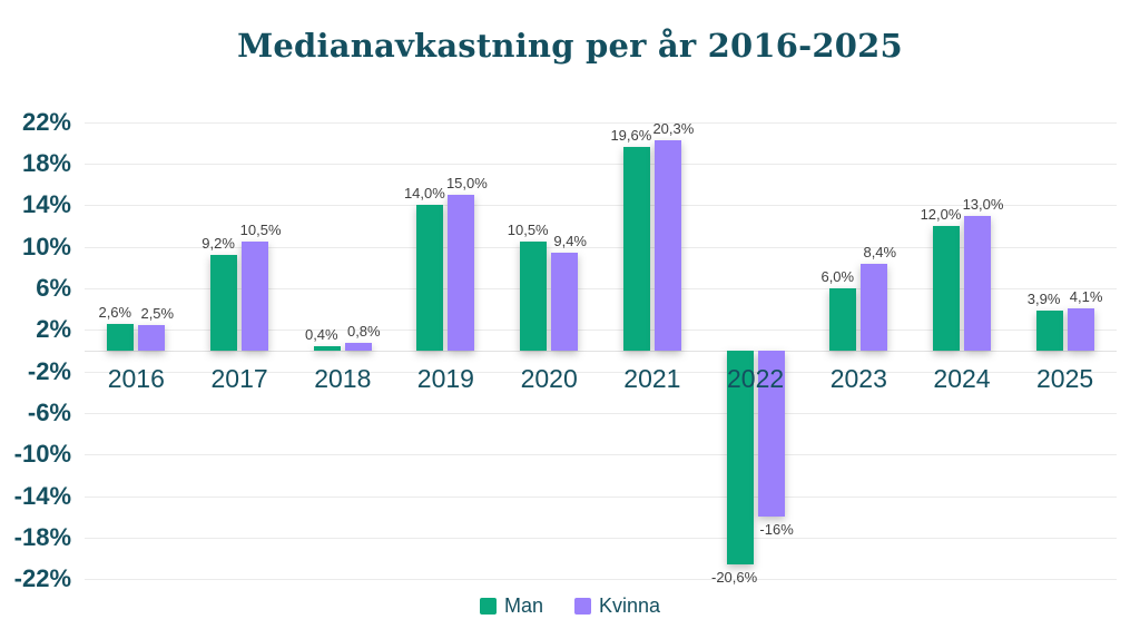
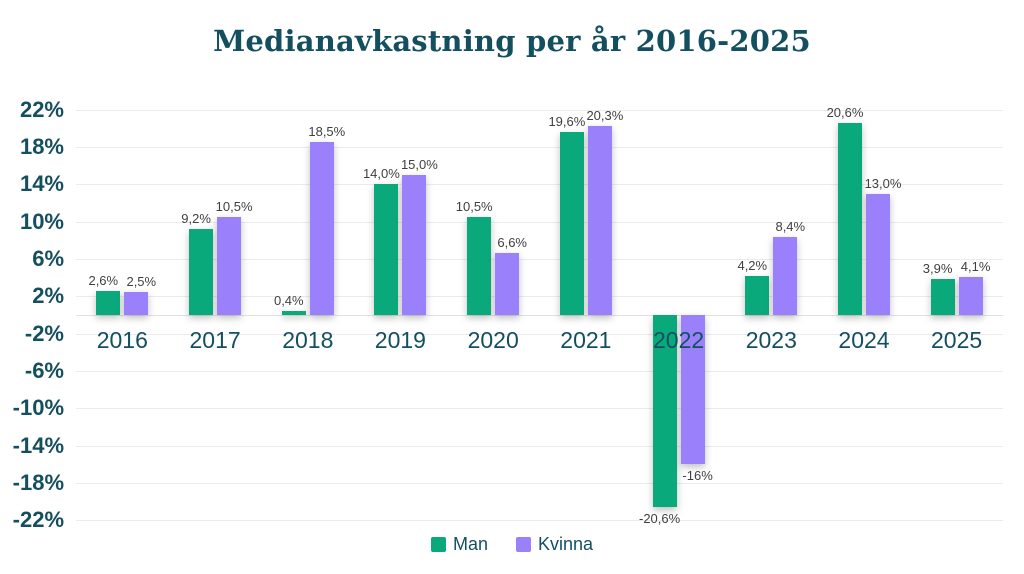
Kvinna/2018: 0,8% -> 18,5%
Kvinna/2020: 9,4% -> 6,6%
Man/2023: 6,0% -> 4,2%
Man/2024: 12,0% -> 20,6%
